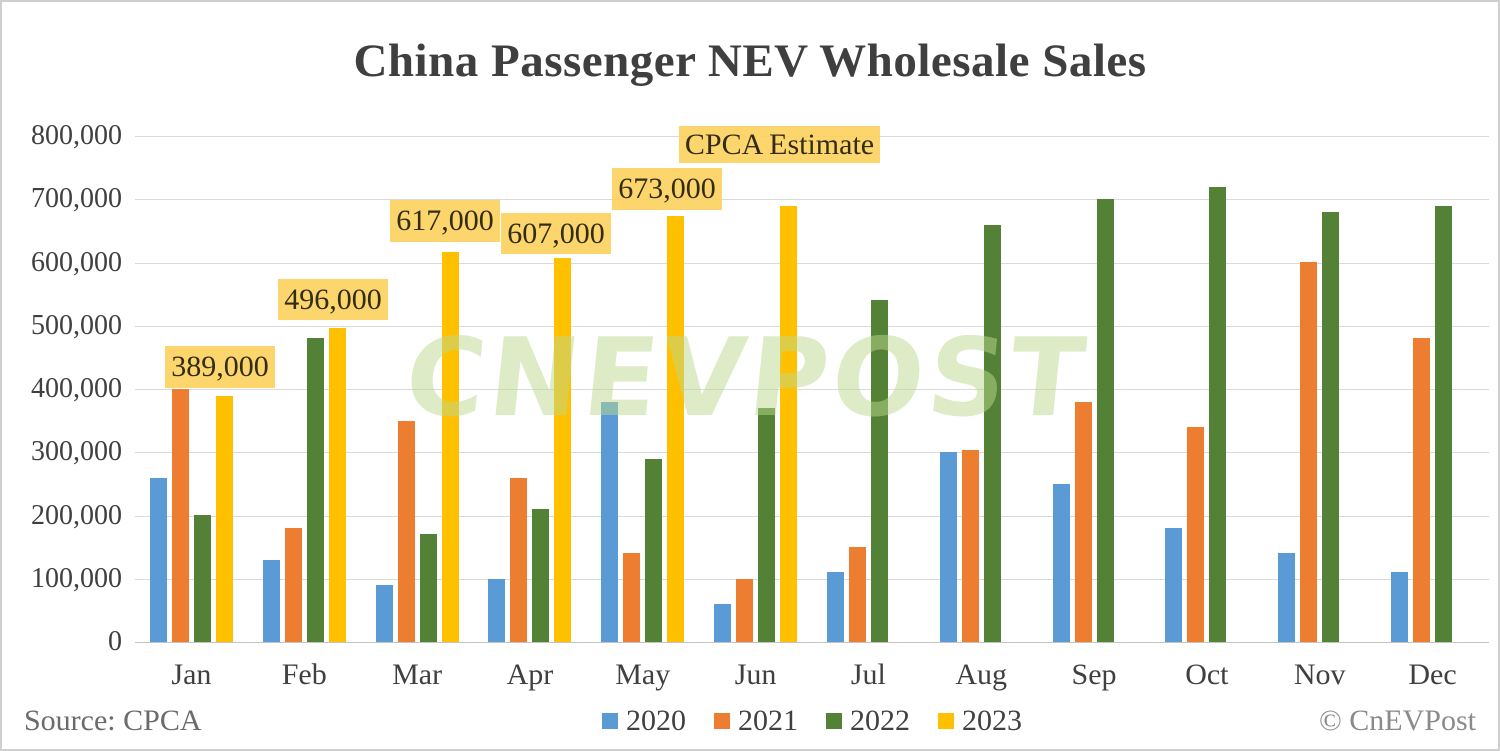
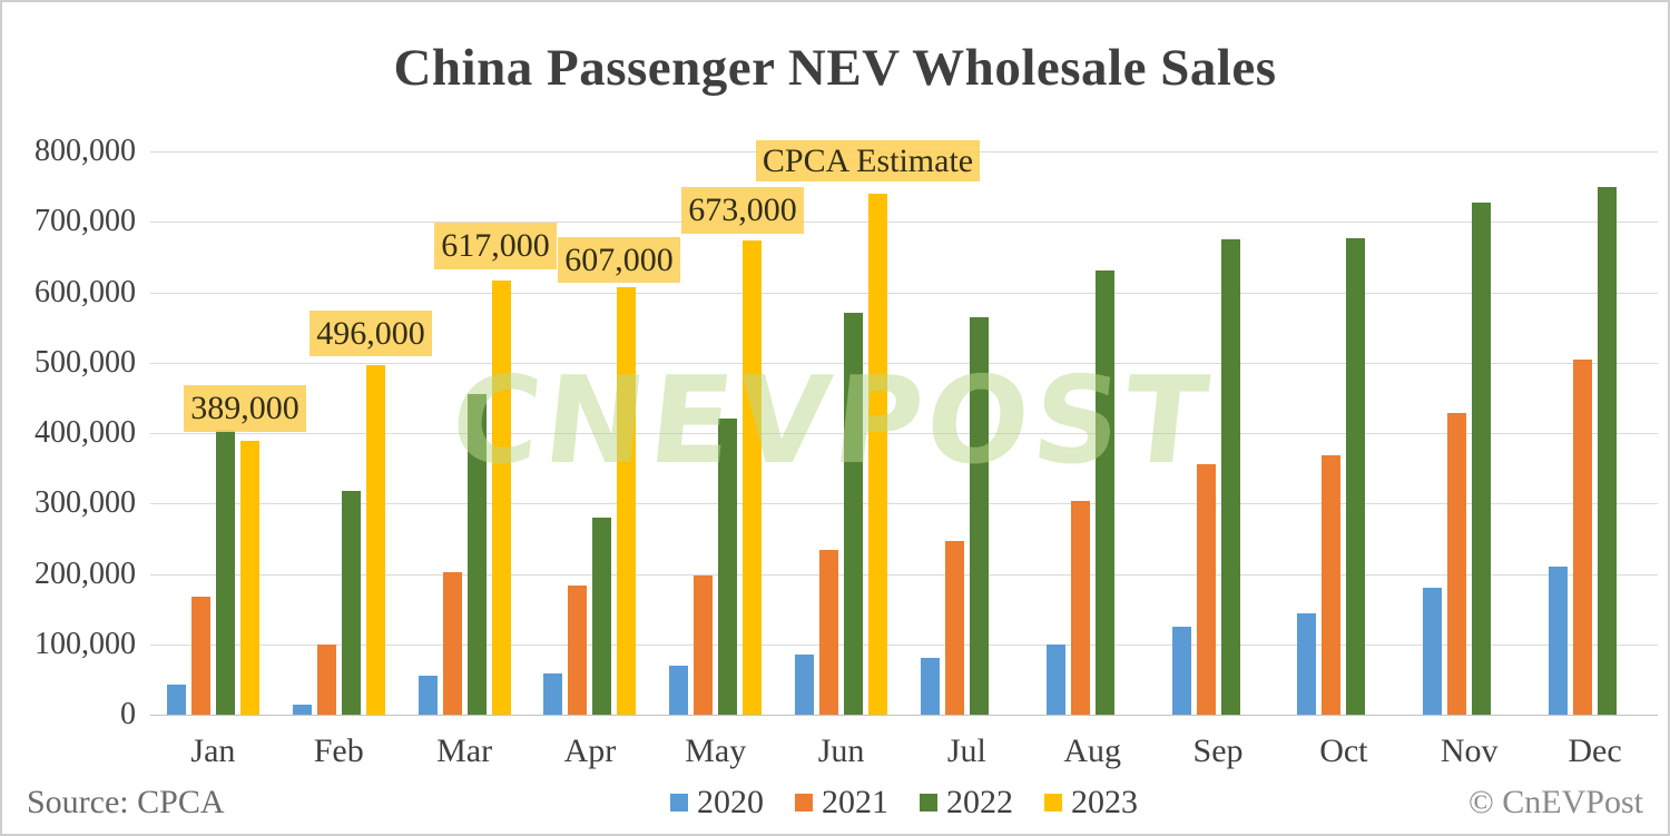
2020/Jan: 260000 -> 40000
2021/Jan: 400000 -> 170000
2022/Jan: 200000 -> 400000
2020/Feb: 130000 -> 20000
2021/Feb: 180000 -> 100000
2022/Feb: 480000 -> 320000
2020/Mar: 90000 -> 60000
2021/Mar: 350000 -> 200000
2022/Mar: 170000 -> 460000
2020/Apr: 100000 -> 60000
2021/Apr: 260000 -> 180000
2022/Apr: 210000 -> 280000
2020/May: 380000 -> 70000
2021/May: 140000 -> 200000
2022/May: 290000 -> 420000
2020/Jun: 60000 -> 80000
2021/Jun: 100000 -> 230000
2022/Jun: 370000 -> 570000
2023/Jun: 690000 -> 740000
2020/Jul: 110000 -> 80000
2021/Jul: 150000 -> 250000
2022/Jul: 540000 -> 560000
2020/Aug: 300000 -> 100000
2022/Aug: 660000 -> 630000
2020/Sep: 250000 -> 120000
2021/Sep: 380000 -> 360000
2022/Sep: 700000 -> 680000
2020/Oct: 180000 -> 140000
2021/Oct: 340000 -> 370000
2022/Oct: 720000 -> 680000
2020/Nov: 140000 -> 180000
2021/Nov: 600000 -> 430000
2022/Nov: 680000 -> 730000
2020/Dec: 110000 -> 210000
2021/Dec: 480000 -> 500000
2022/Dec: 690000 -> 750000
